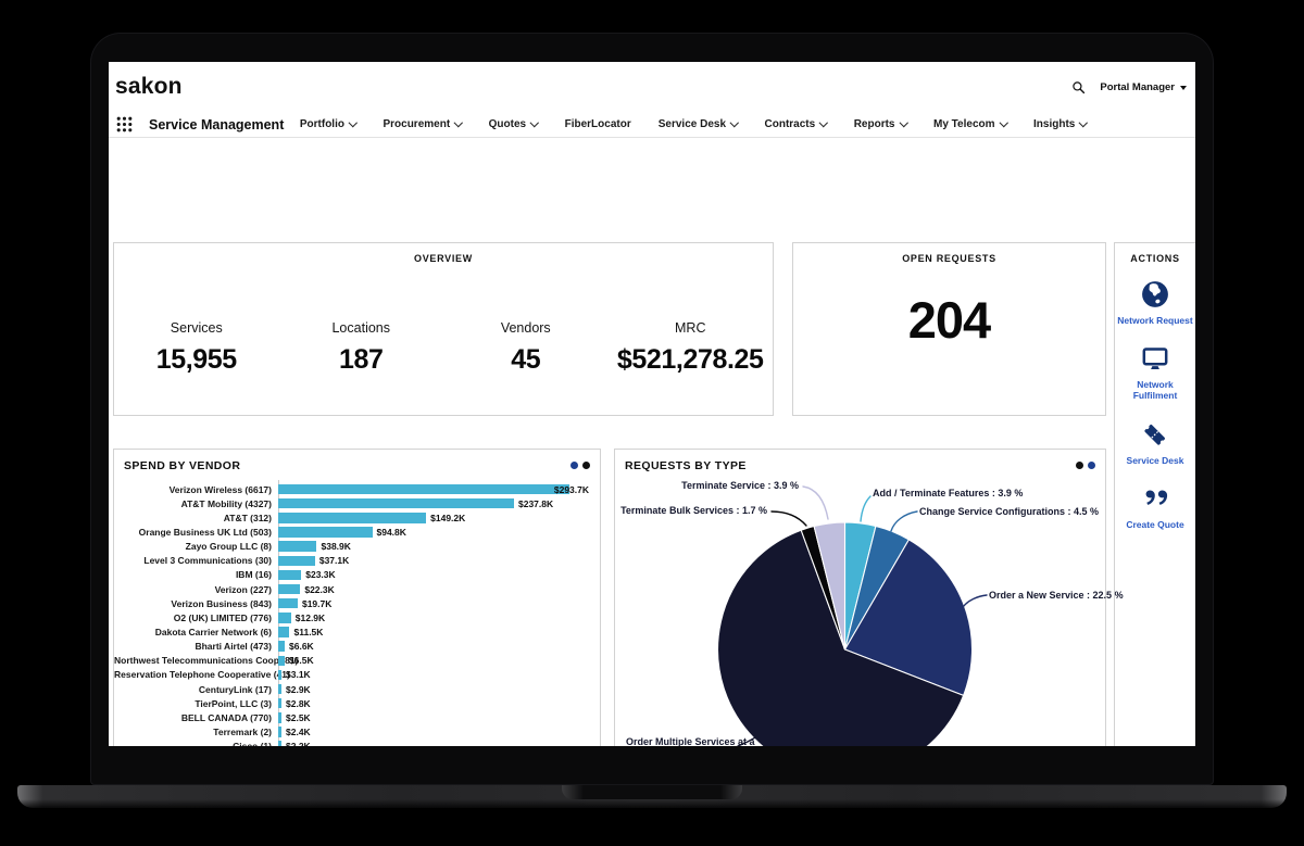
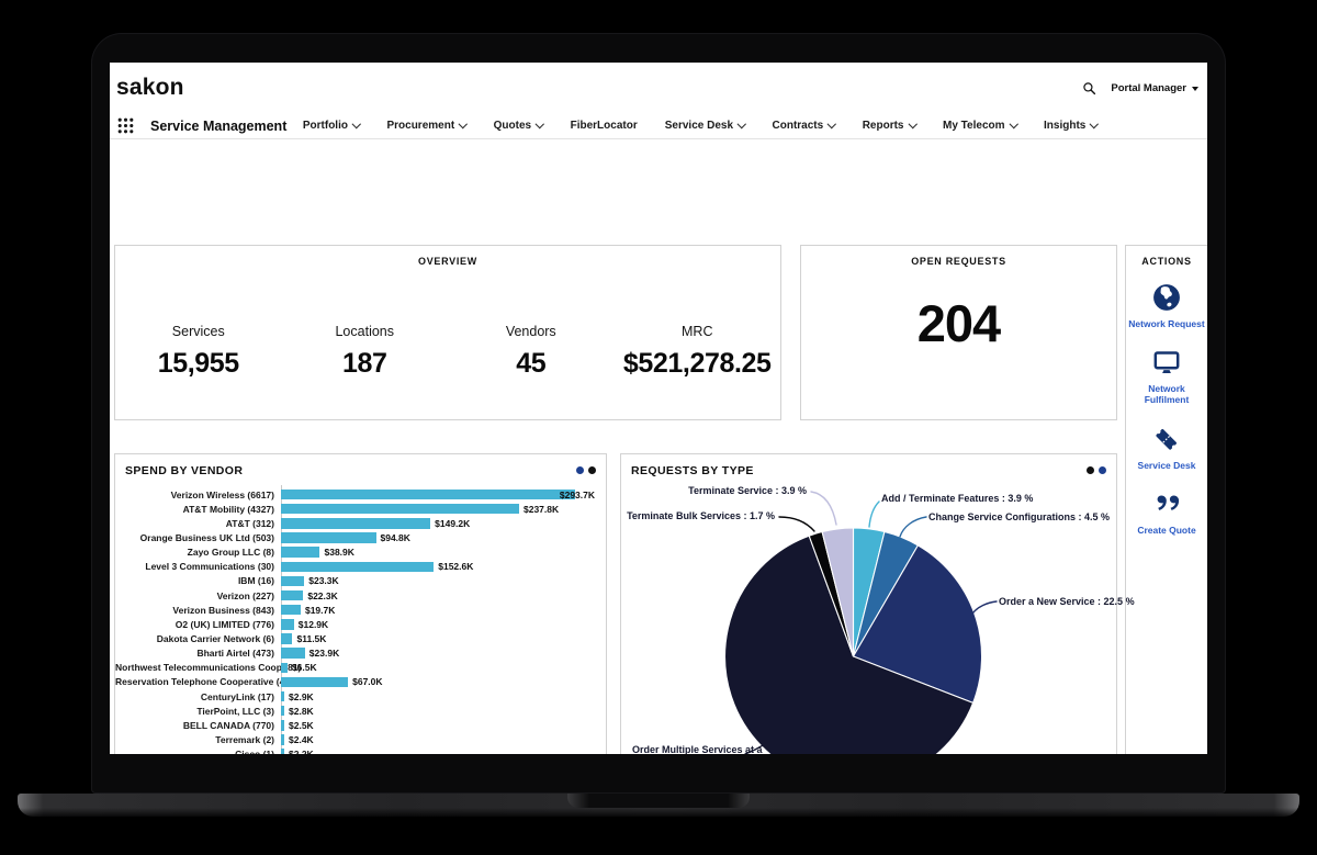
SPEND BY VENDOR/Level 3 Communications (30): $37.1K -> $152.6K
SPEND BY VENDOR/Bharti Airtel (473): $6.6K -> $23.9K
SPEND BY VENDOR/Reservation Telephone Cooperative (41): $3.1K -> $67.0K
SPEND BY VENDOR/Zoom (144): $2.2K -> $17.0K
